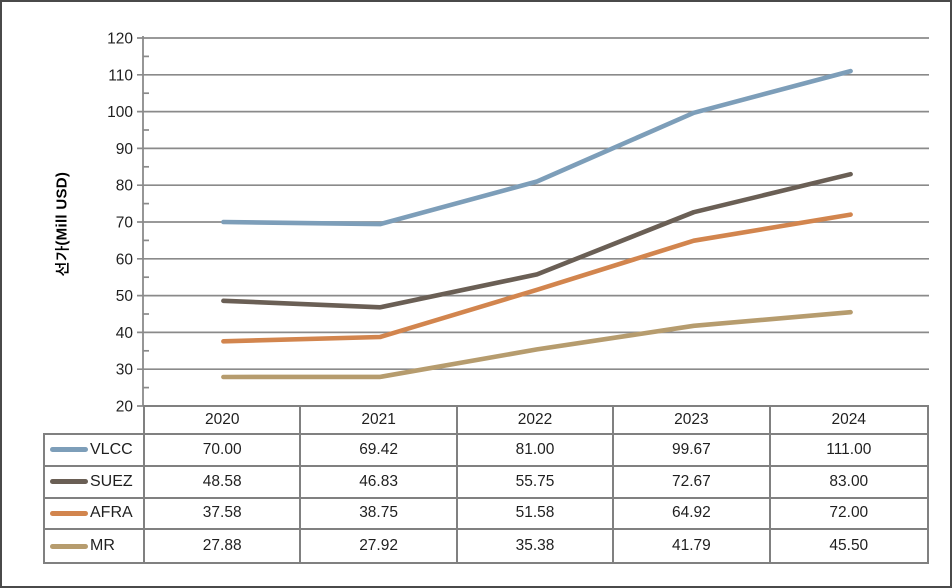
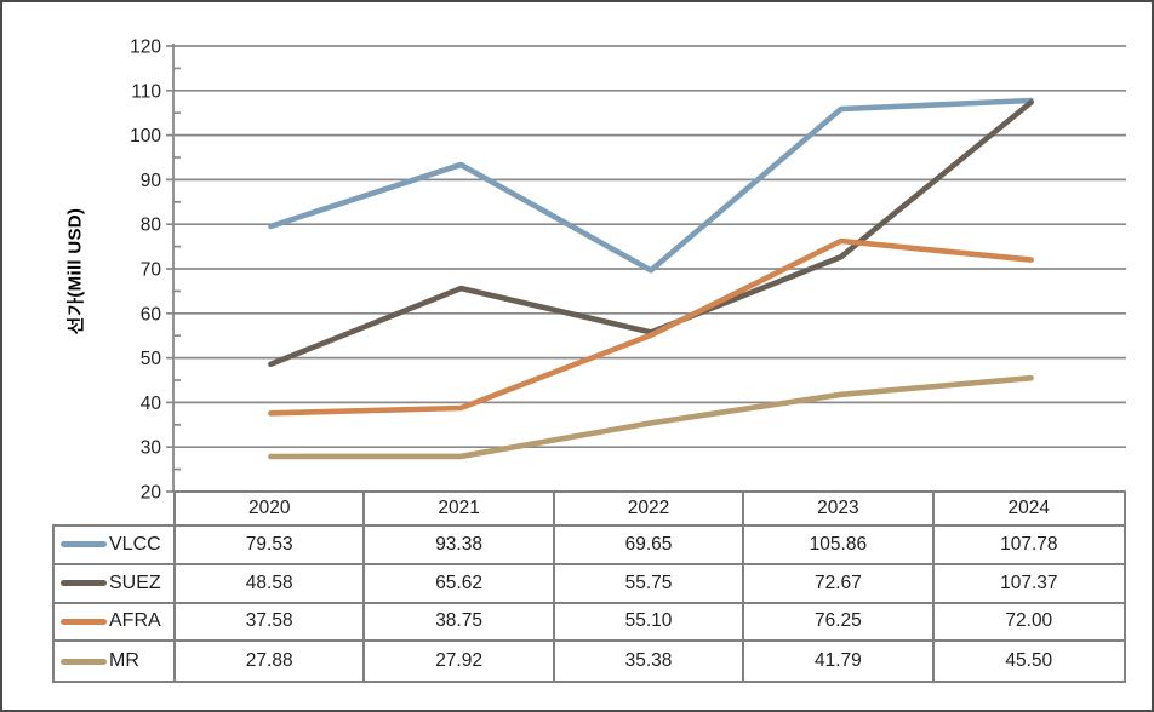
VLCC/2020: 70.00 -> 79.53
VLCC/2021: 69.42 -> 93.38
SUEZ/2021: 46.83 -> 65.62
VLCC/2022: 81.00 -> 69.65
AFRA/2022: 51.58 -> 55.10
VLCC/2023: 99.67 -> 105.86
AFRA/2023: 64.92 -> 76.25
VLCC/2024: 111.00 -> 107.78
SUEZ/2024: 83.00 -> 107.37
